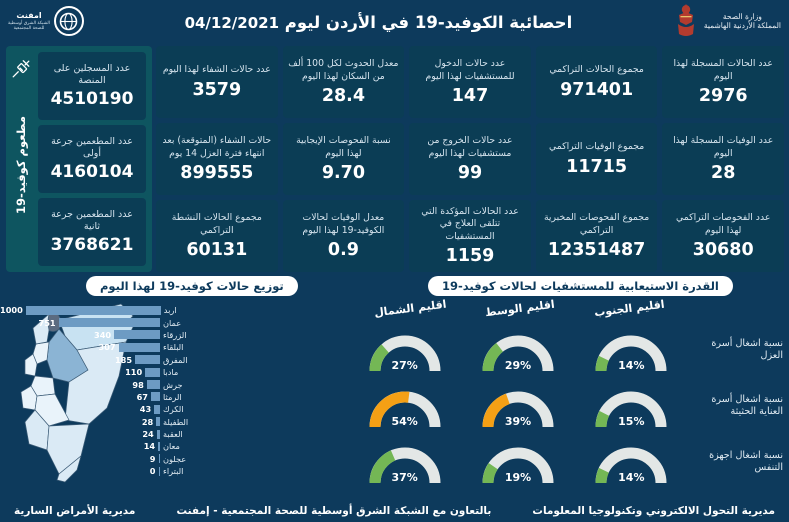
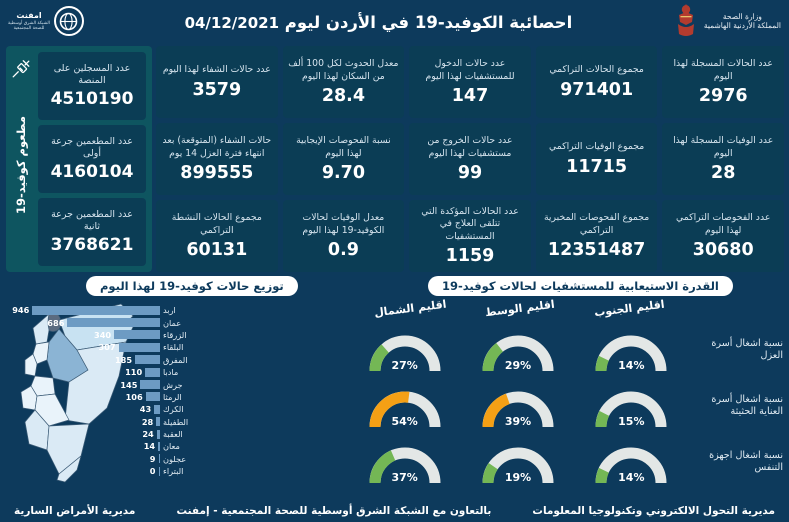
اربد: 1000 -> 946
عمان: 751 -> 686
جرش: 98 -> 145
الرمثا: 67 -> 106
